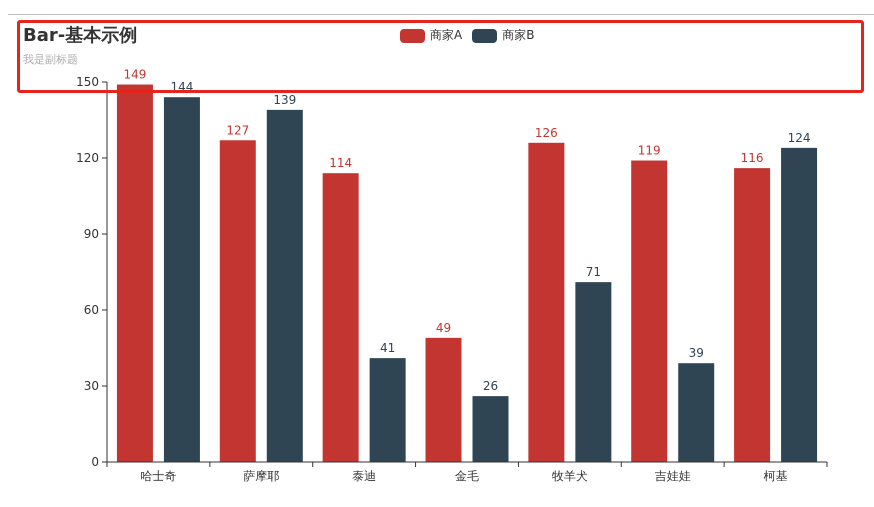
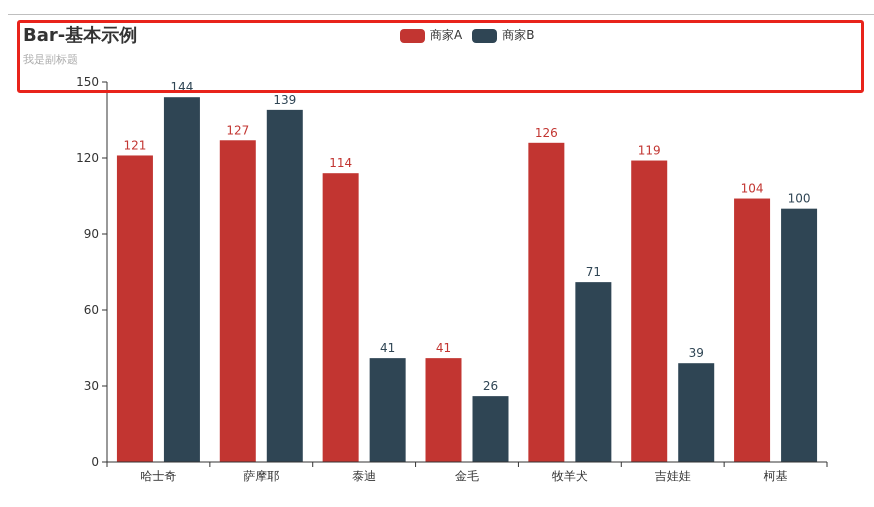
商家A/哈士奇: 149 -> 121
商家A/金毛: 49 -> 41
商家A/柯基: 116 -> 104
商家B/柯基: 124 -> 100
